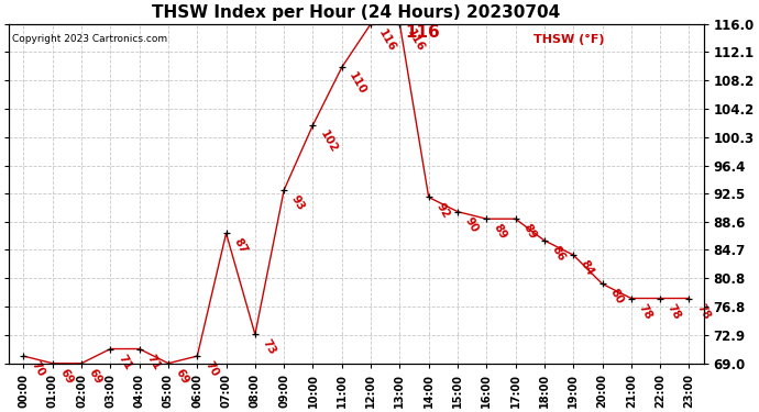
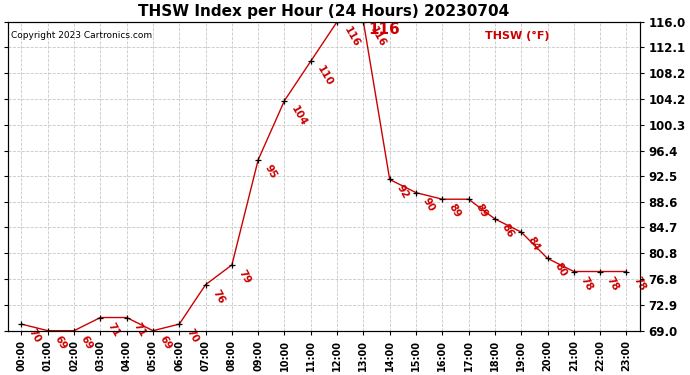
07:00: 87 -> 76
08:00: 73 -> 79
09:00: 93 -> 95
10:00: 102 -> 104
